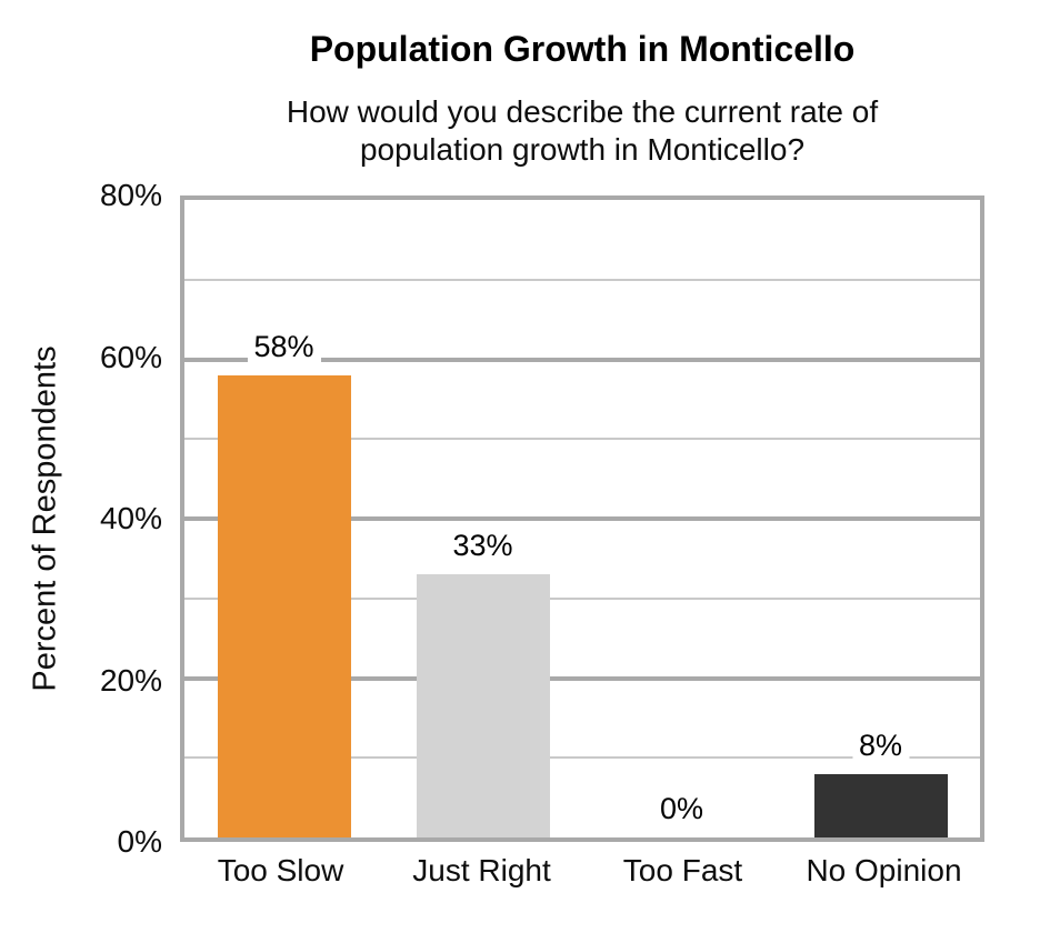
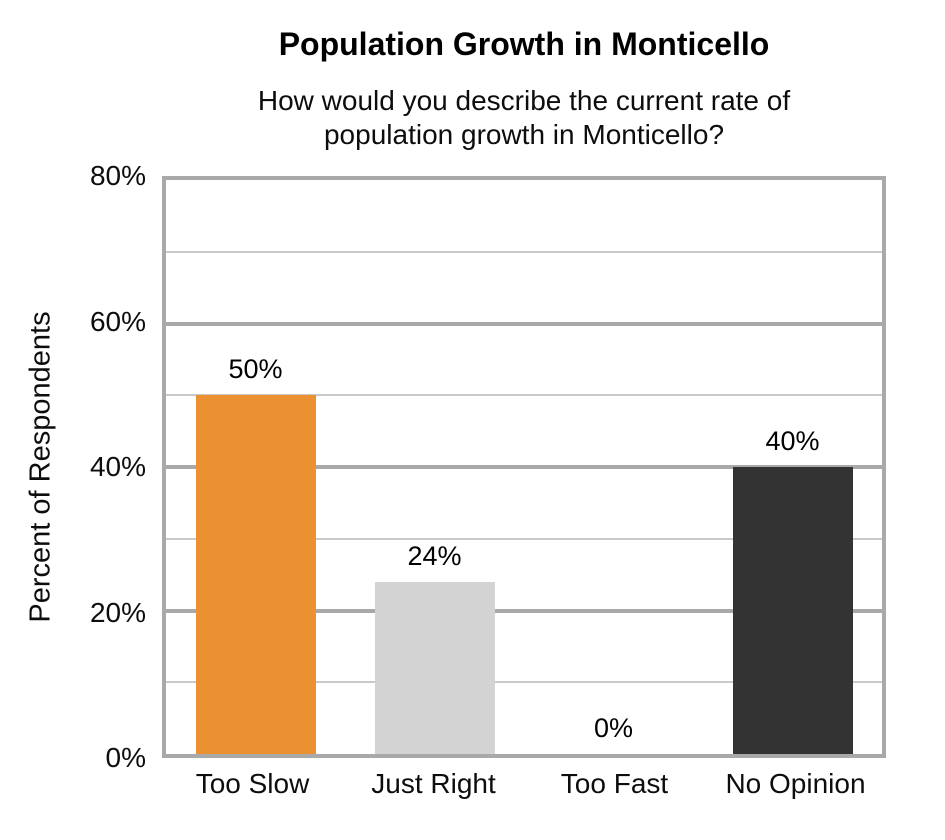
Too Slow: 58% -> 50%
Just Right: 33% -> 24%
No Opinion: 8% -> 40%
